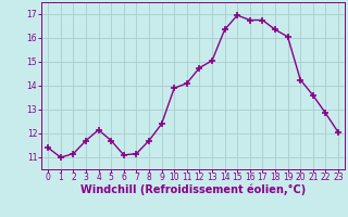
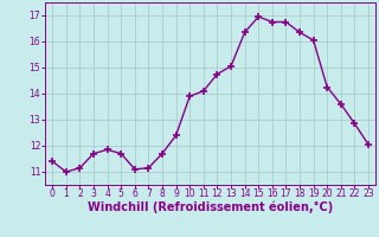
4: 12.15 -> 11.85
